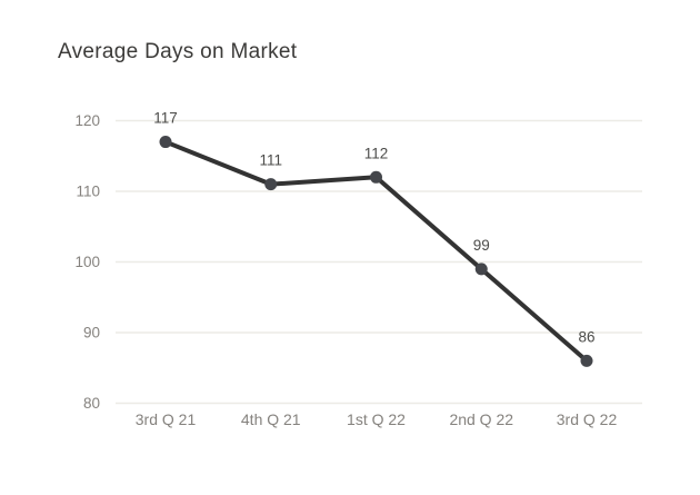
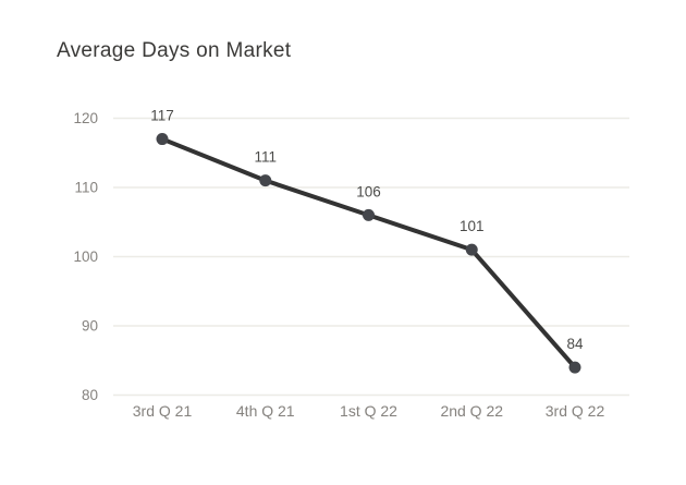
1st Q 22: 112 -> 106
2nd Q 22: 99 -> 101
3rd Q 22: 86 -> 84
